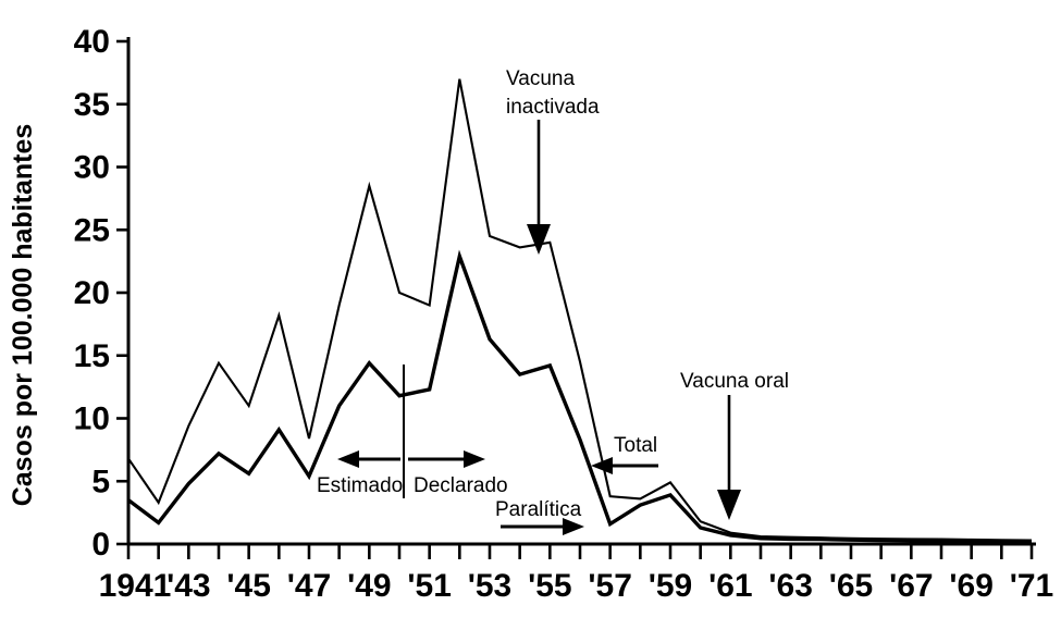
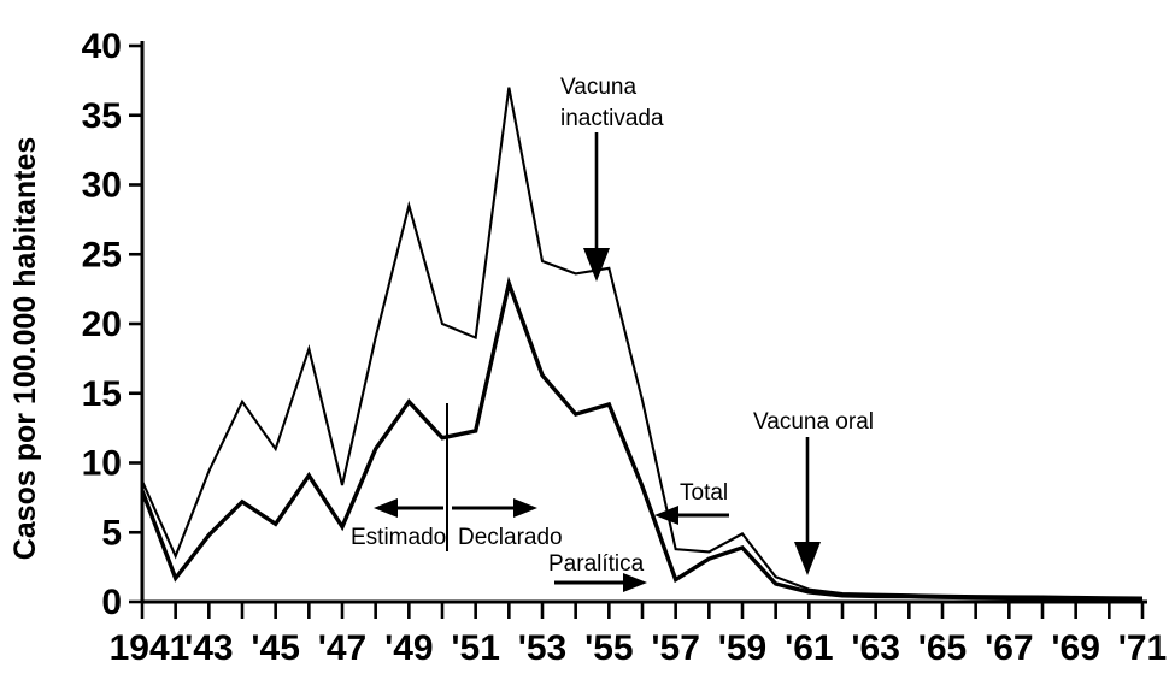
Total/1941: 6.8 -> 8.7
Paralítica/1941: 3.5 -> 8.0
